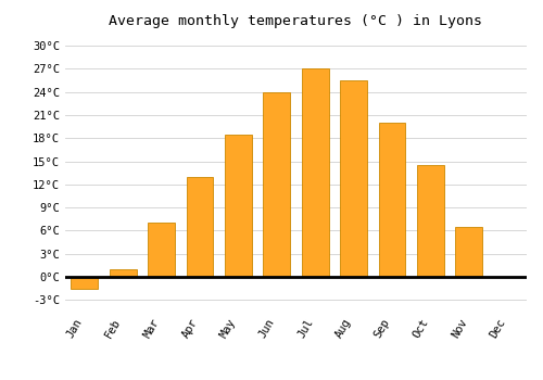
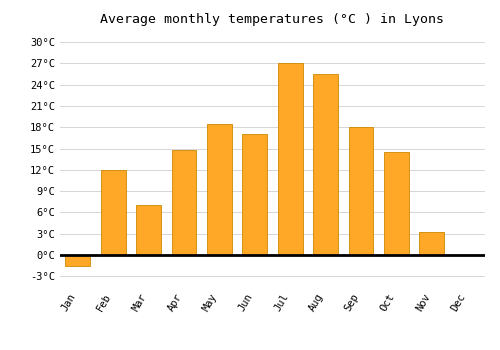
Feb: 1.0°C -> 12.0°C
Apr: 13.0°C -> 14.8°C
Jun: 24.0°C -> 17.0°C
Sep: 20.0°C -> 18.0°C
Nov: 6.5°C -> 3.2°C
